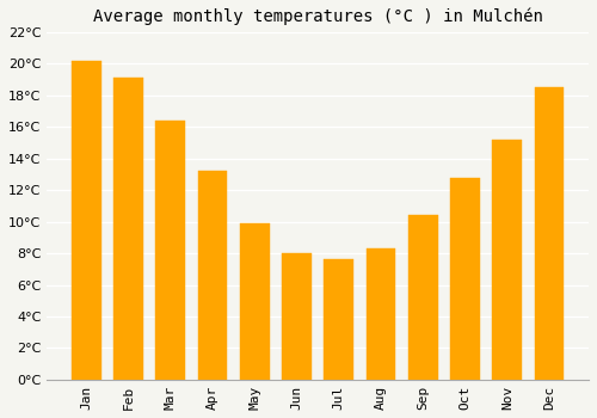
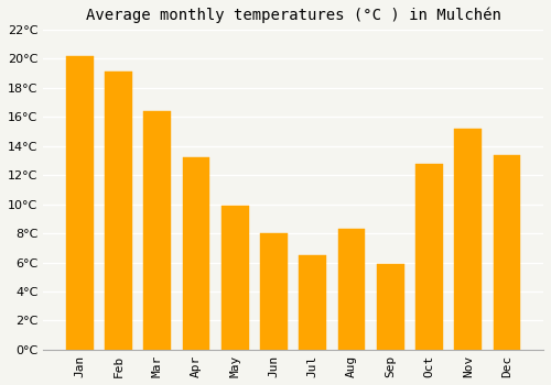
Jul: 7.6°C -> 6.5°C
Sep: 10.4°C -> 5.9°C
Dec: 18.5°C -> 13.4°C
